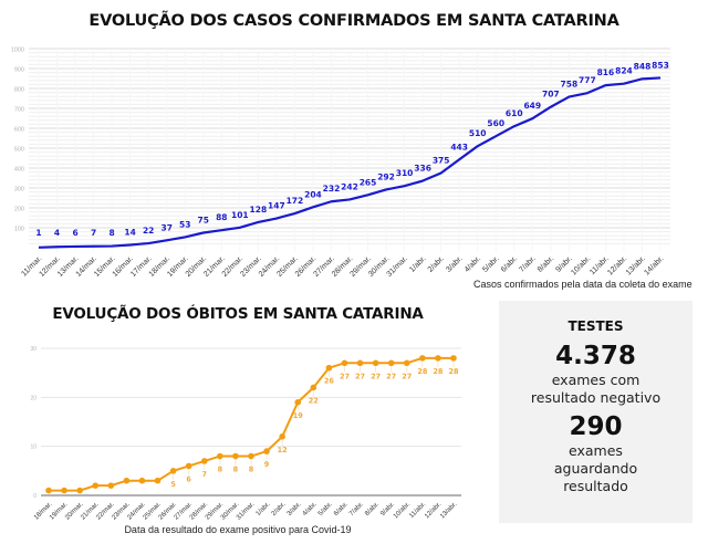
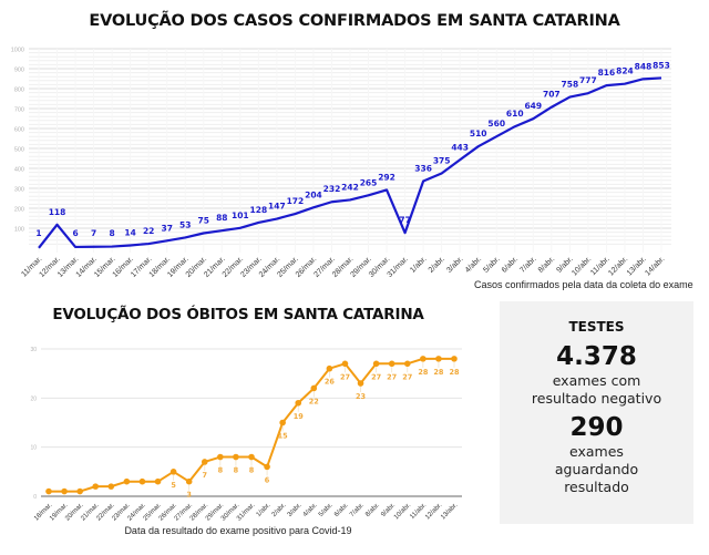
EVOLUÇÃO DOS CASOS CONFIRMADOS EM SANTA CATARINA/12/mar.: 4 -> 118
EVOLUÇÃO DOS CASOS CONFIRMADOS EM SANTA CATARINA/31/mar.: 310 -> 77
EVOLUÇÃO DOS ÓBITOS EM SANTA CATARINA/27/mar.: 6 -> 3
EVOLUÇÃO DOS ÓBITOS EM SANTA CATARINA/1/abr.: 9 -> 6
EVOLUÇÃO DOS ÓBITOS EM SANTA CATARINA/2/abr.: 12 -> 15
EVOLUÇÃO DOS ÓBITOS EM SANTA CATARINA/7/abr.: 27 -> 23
